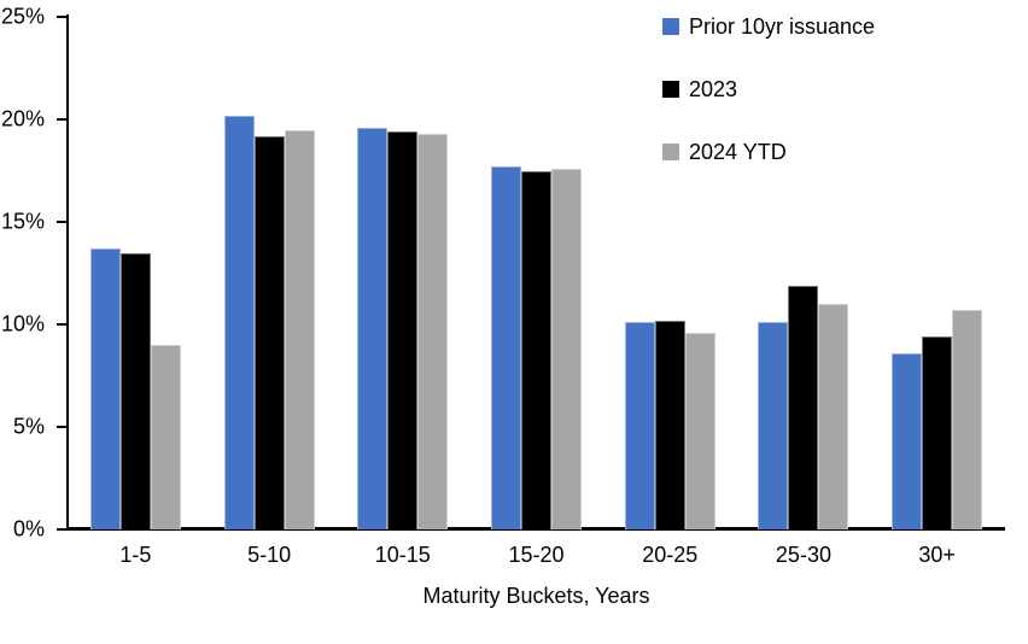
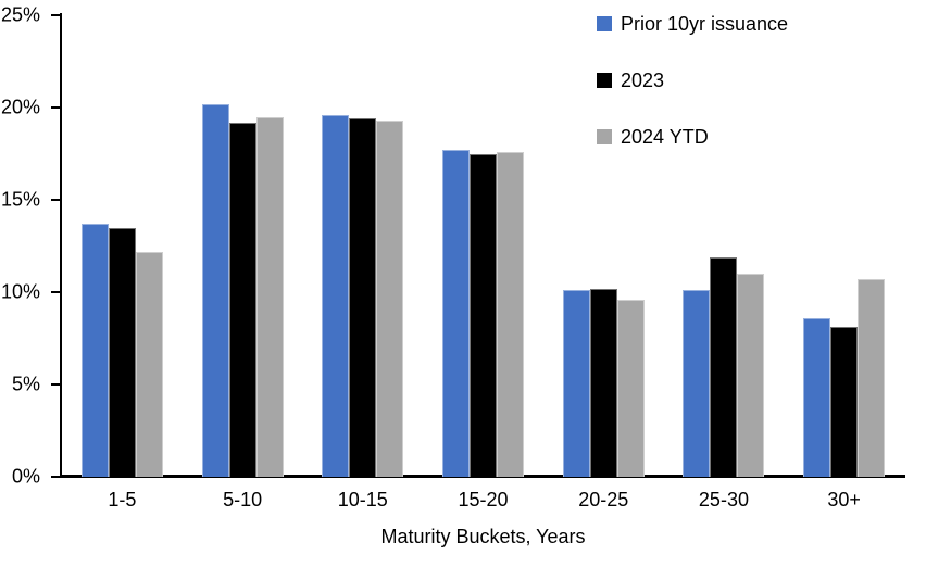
2024 YTD/1-5: 9.0% -> 12.2%
2023/30+: 9.4% -> 8.1%
